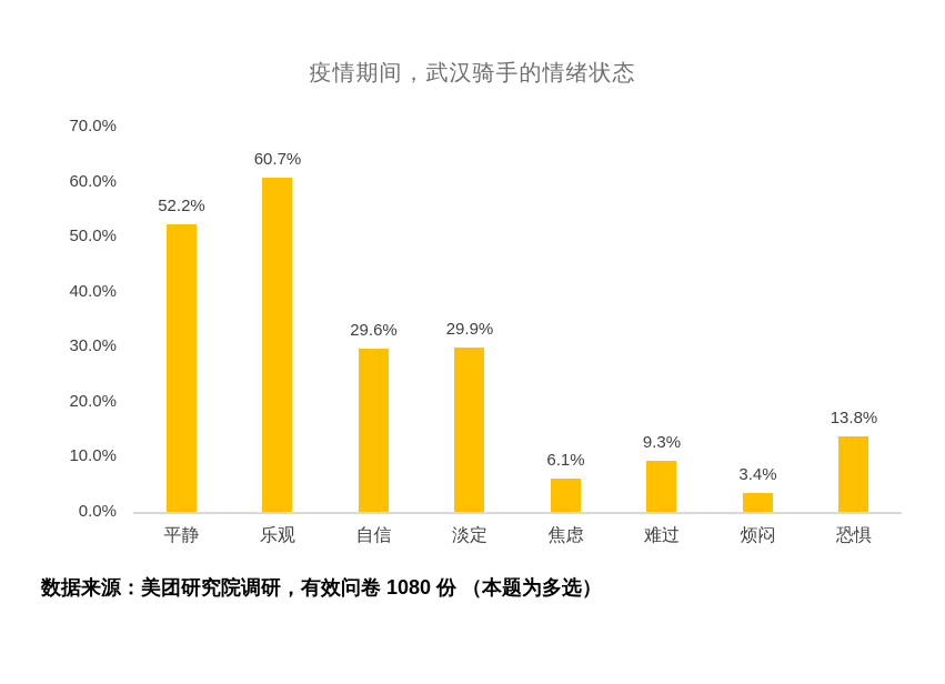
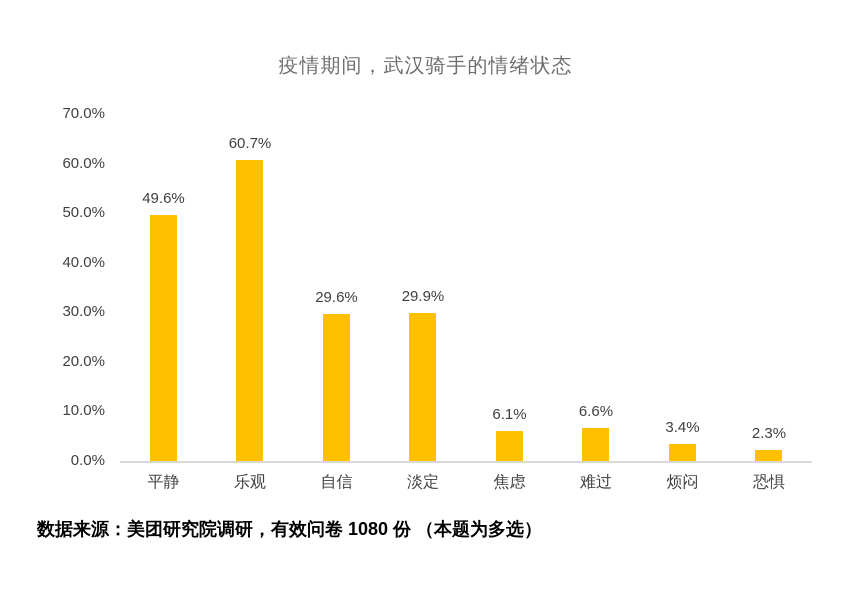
平静: 52.2% -> 49.6%
难过: 9.3% -> 6.6%
恐惧: 13.8% -> 2.3%
